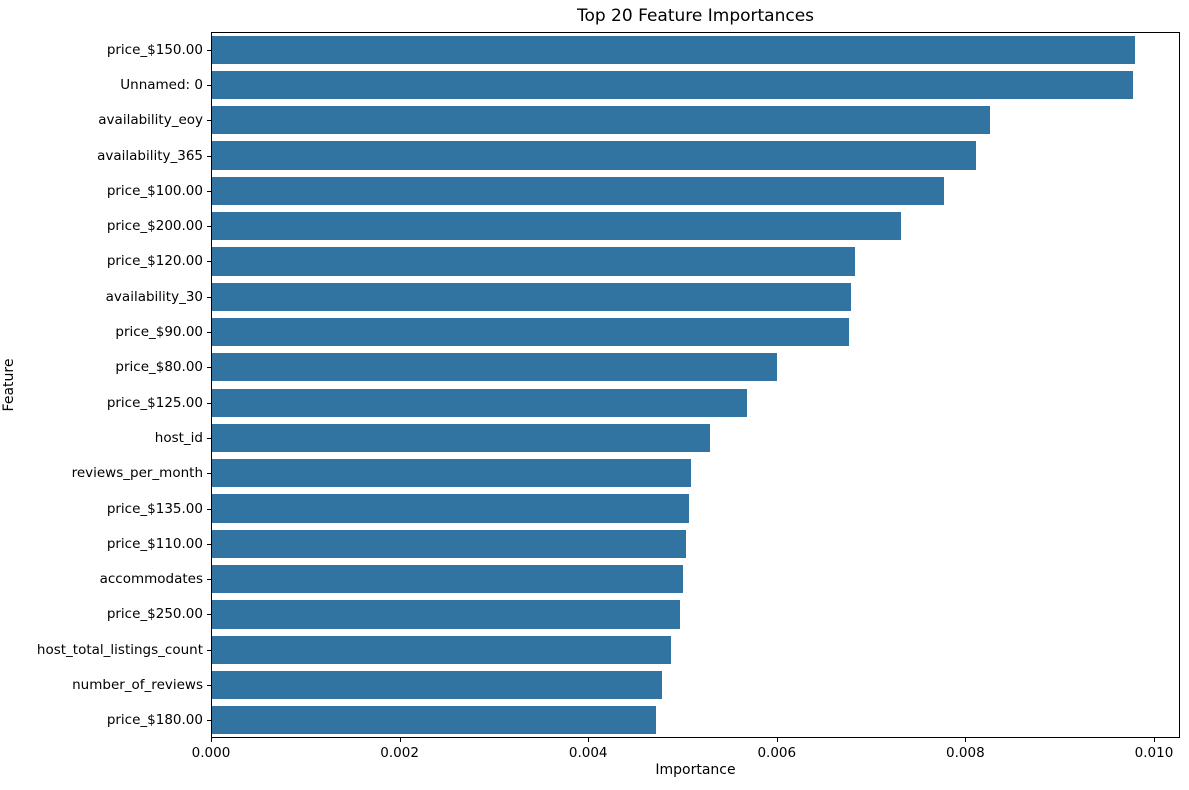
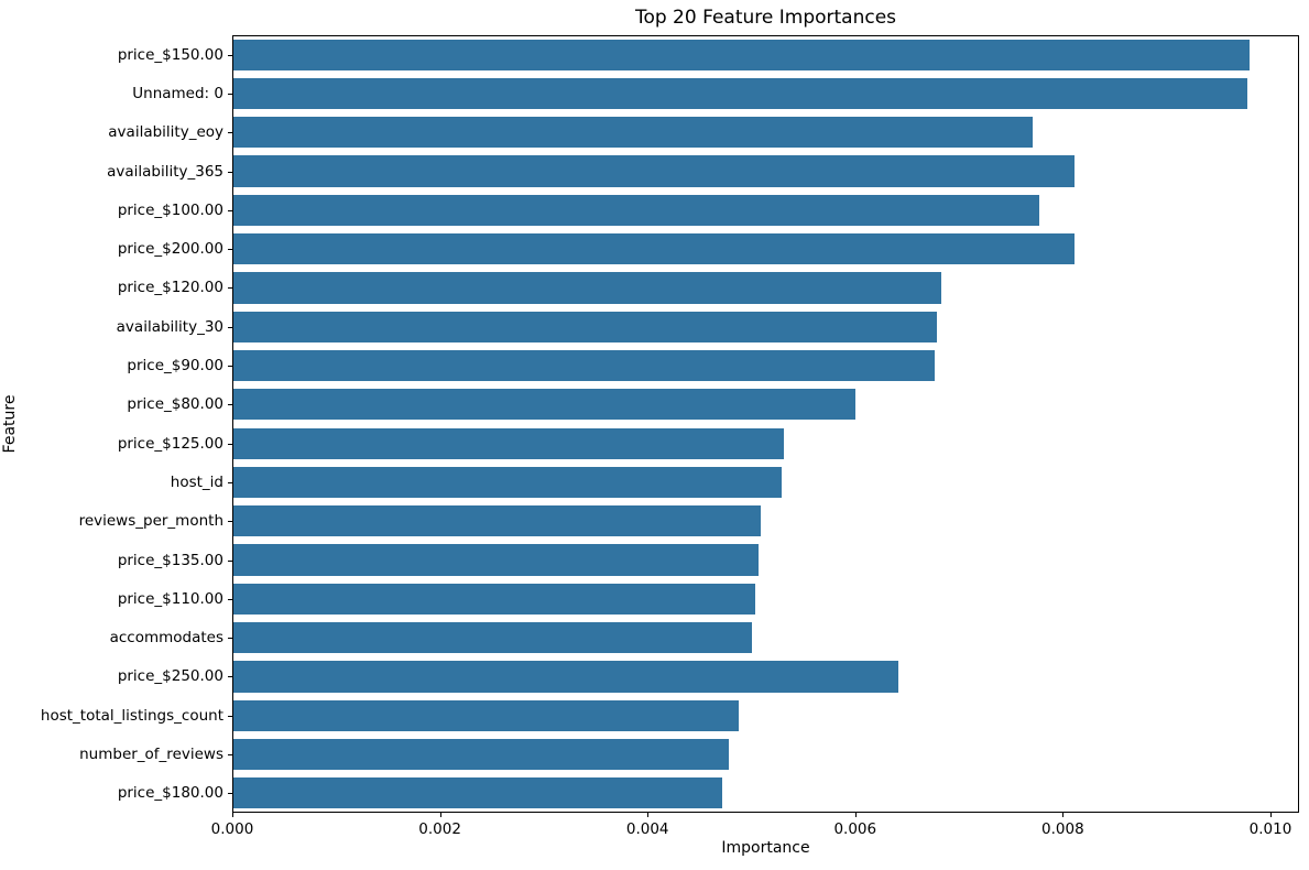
availability_eoy: 0.0083 -> 0.0077
price_$200.00: 0.0073 -> 0.0081
price_$125.00: 0.0057 -> 0.0053
price_$250.00: 0.0050 -> 0.0064
